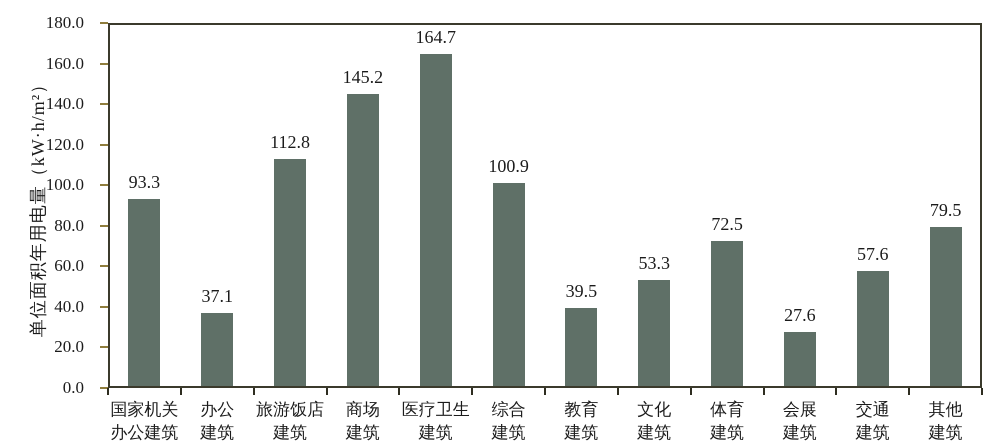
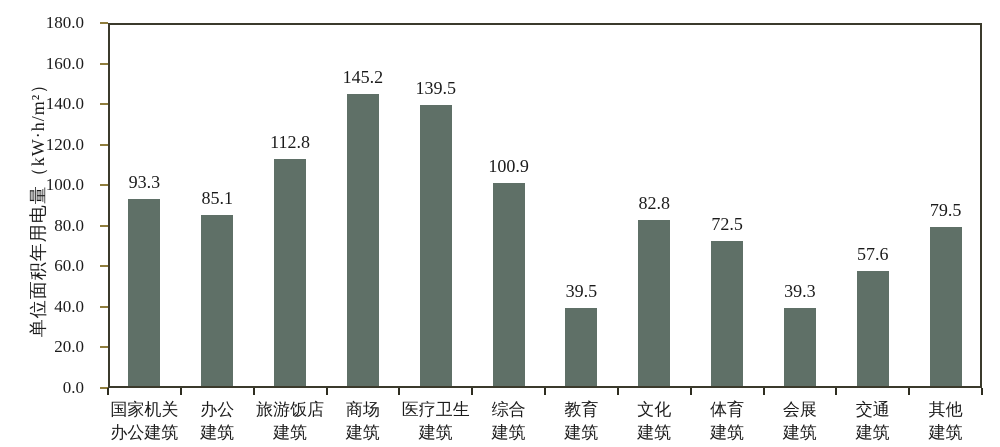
办公 建筑: 37.1 -> 85.1
医疗卫生 建筑: 164.7 -> 139.5
文化 建筑: 53.3 -> 82.8
会展 建筑: 27.6 -> 39.3
